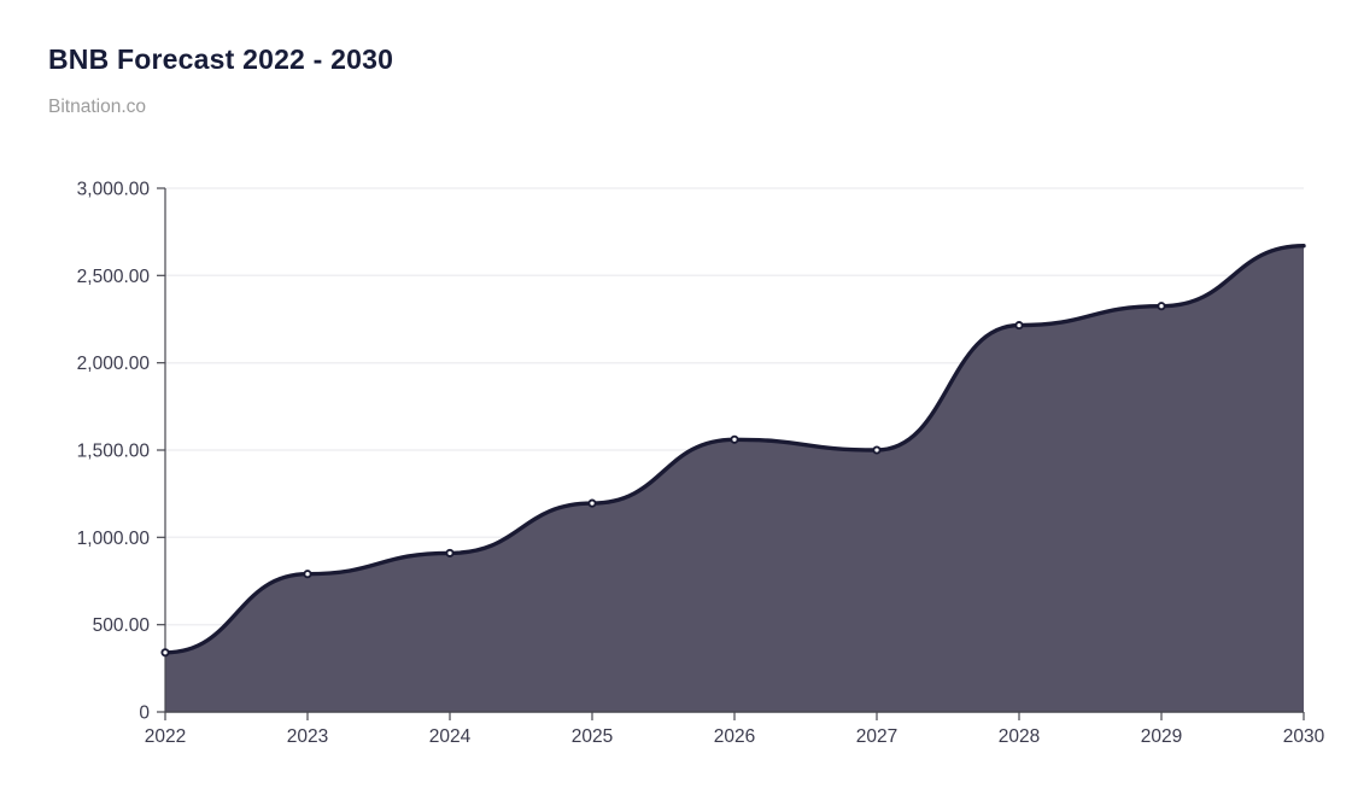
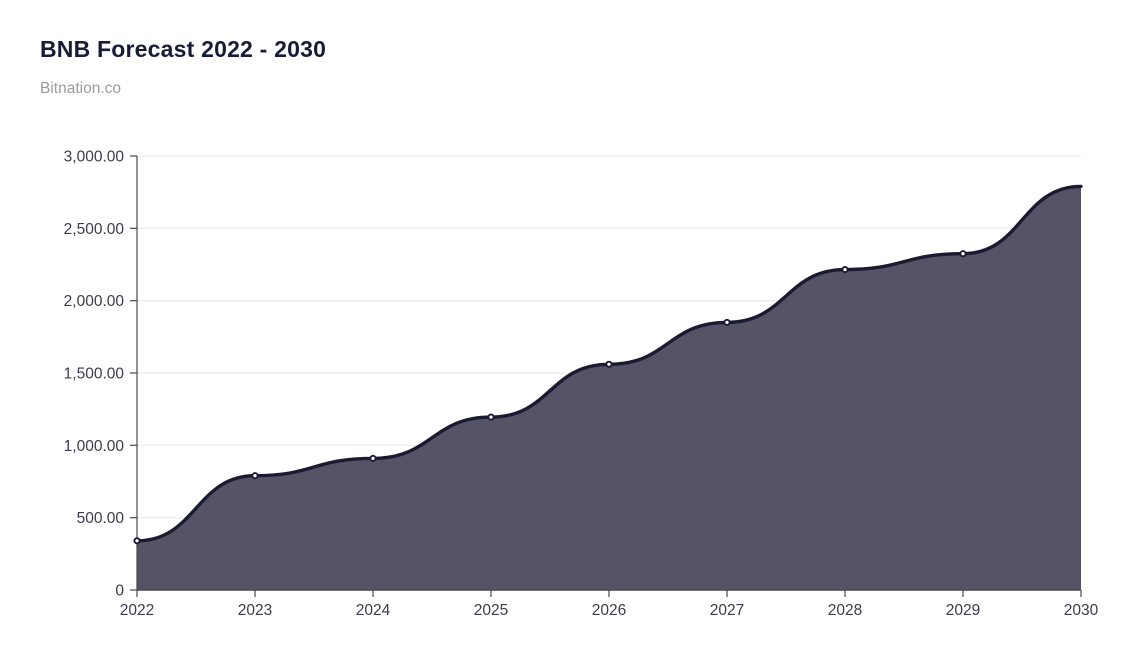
2027: 1500 -> 1850
2030: 2670 -> 2790
